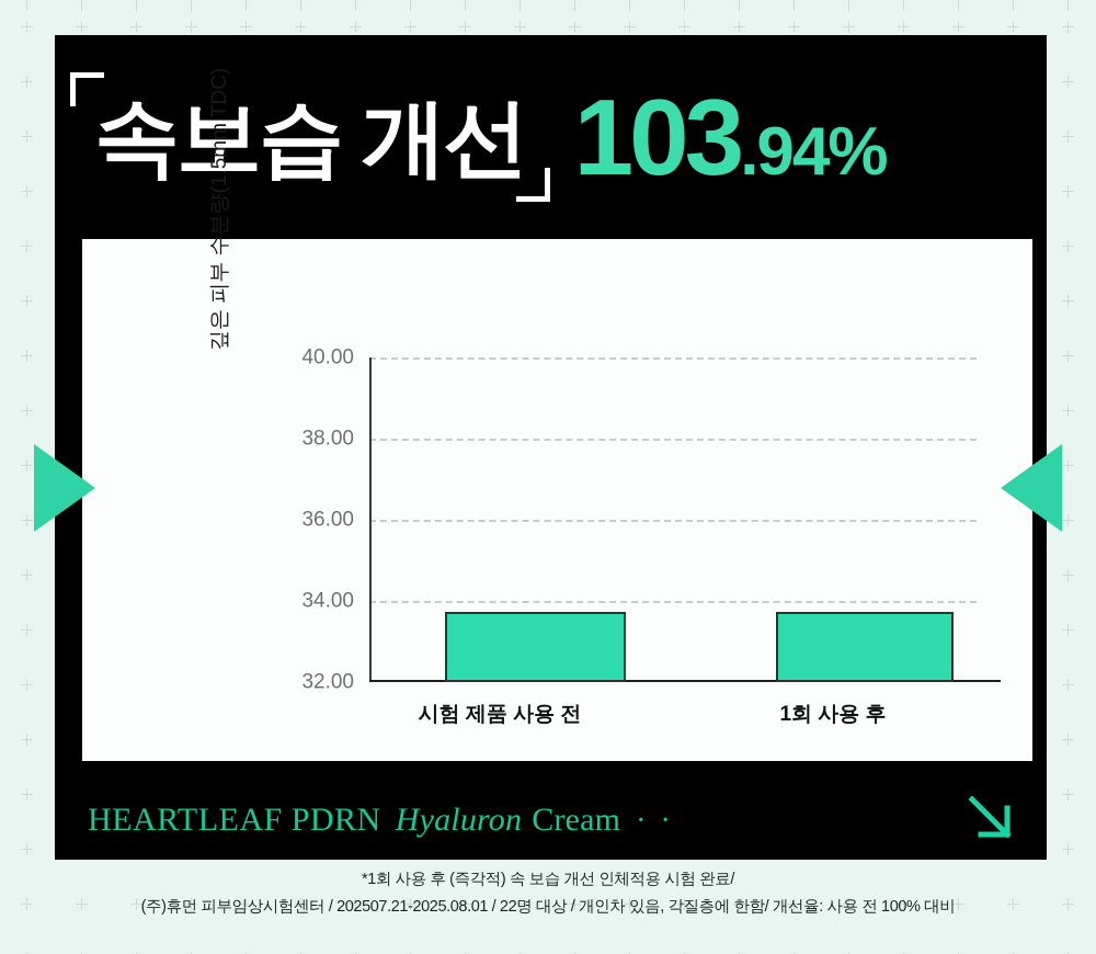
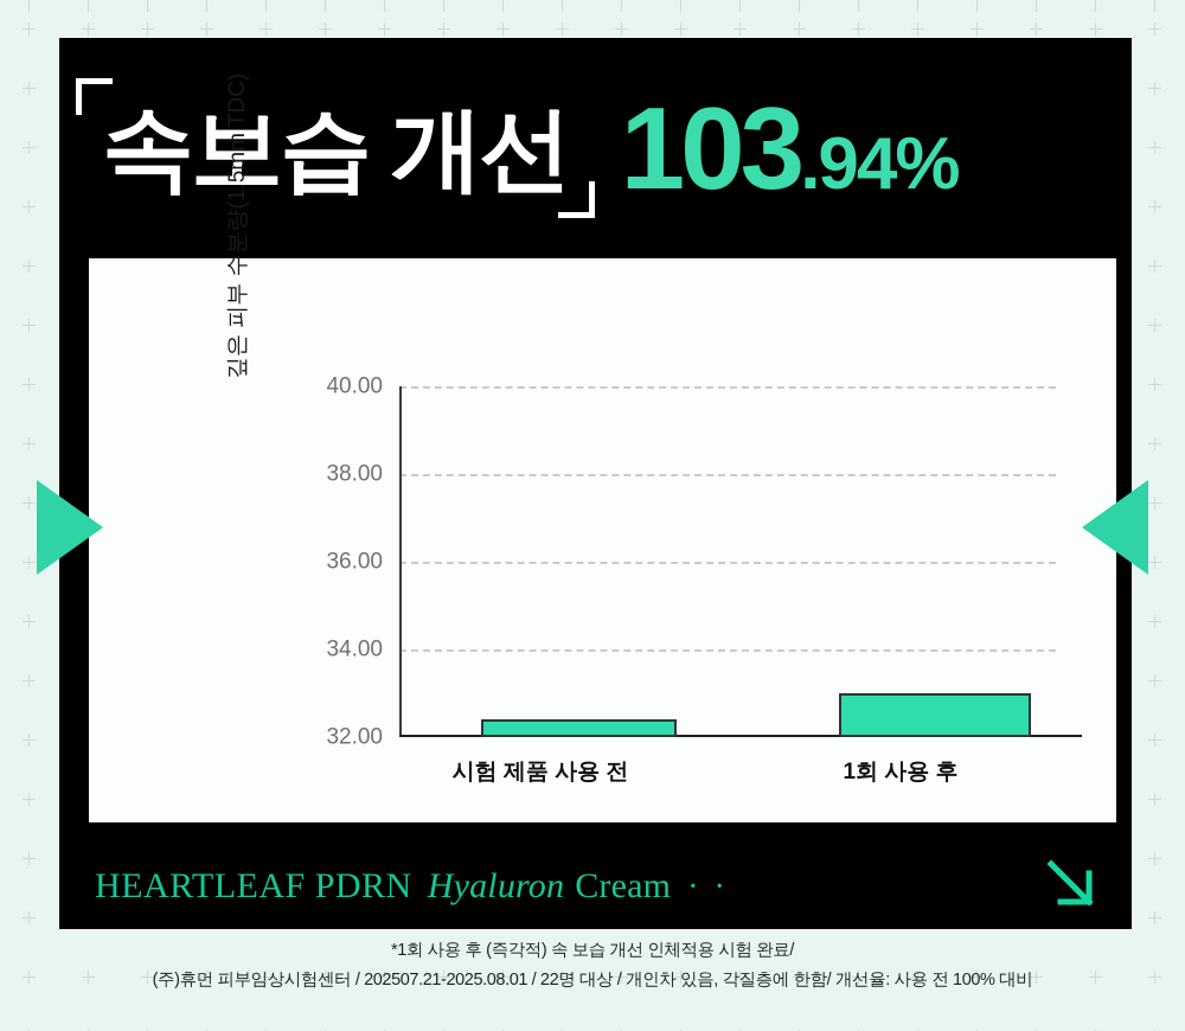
시험 제품 사용 전: 33.7 -> 32.4
1회 사용 후: 33.7 -> 33.0
